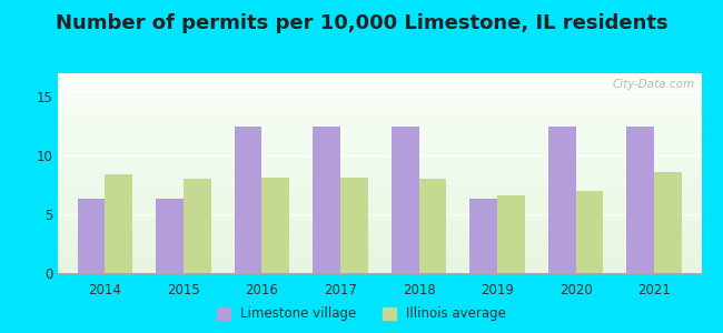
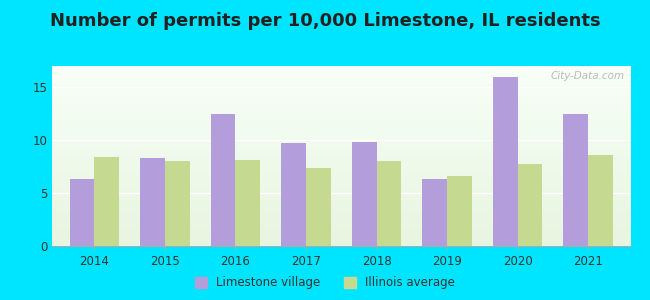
Limestone village/2015: 6.3 -> 8.3
Limestone village/2017: 12.5 -> 9.7
Illinois average/2017: 8.1 -> 7.4
Limestone village/2018: 12.5 -> 9.8
Limestone village/2020: 12.5 -> 16.0
Illinois average/2020: 7.0 -> 7.7
